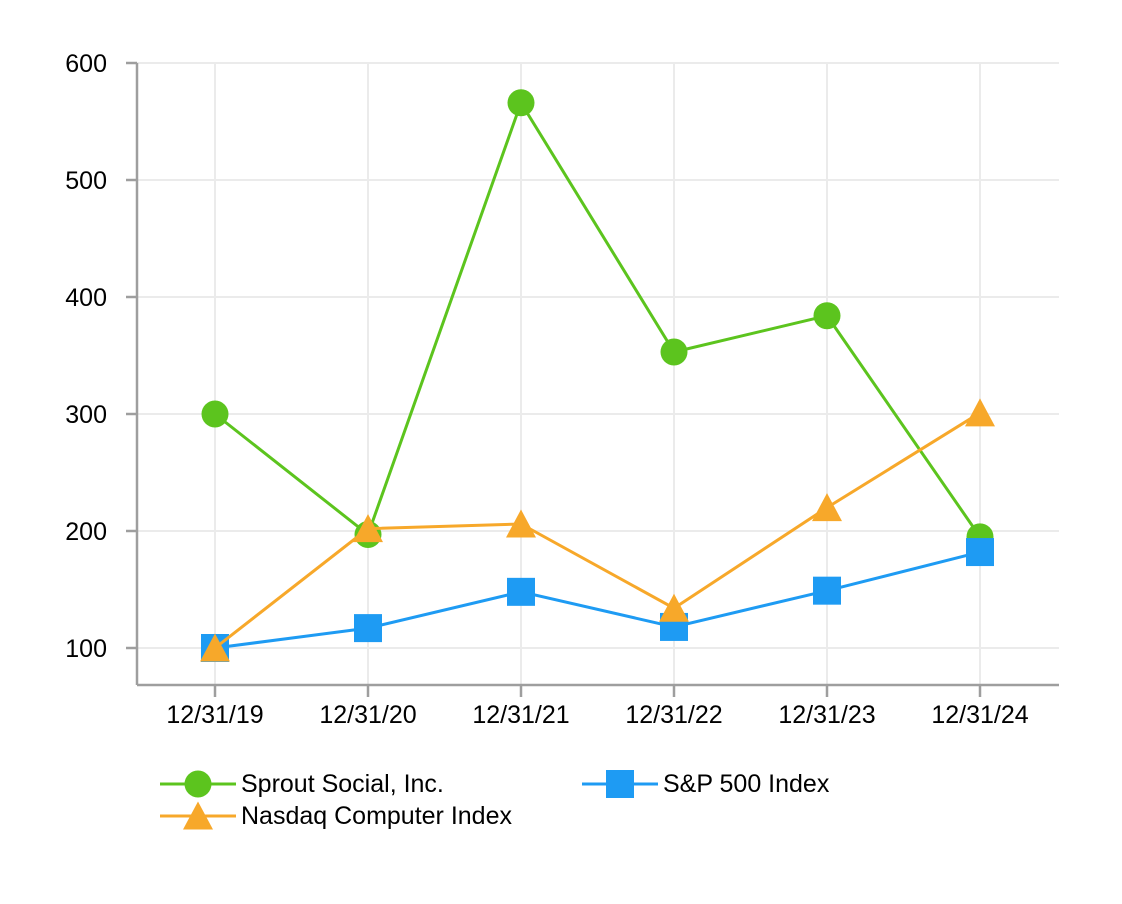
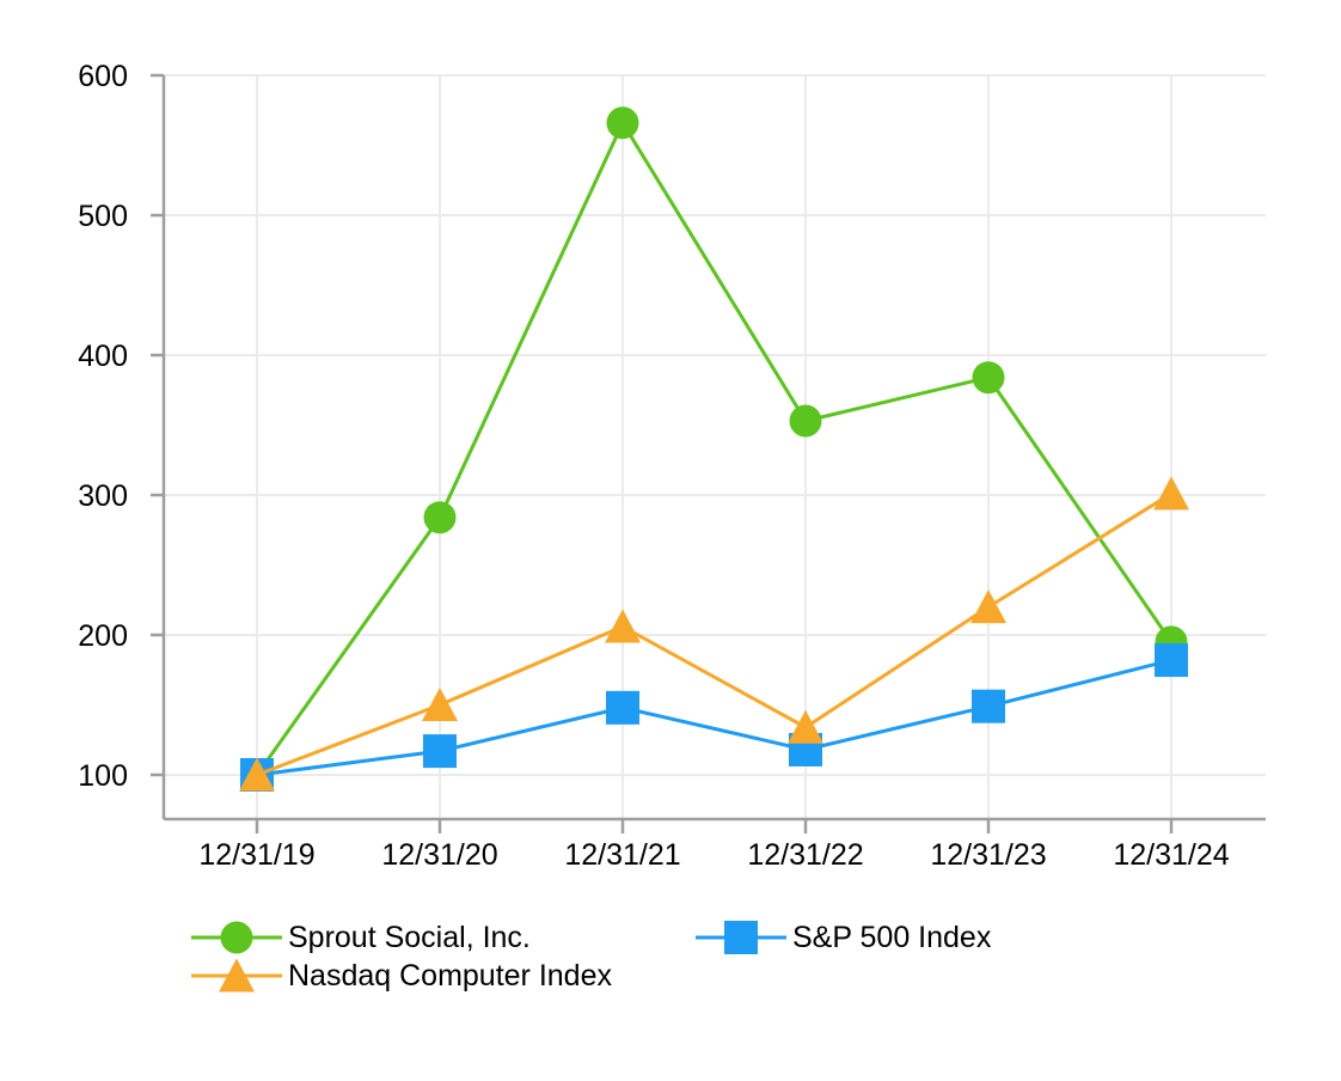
Sprout Social, Inc./12/31/19: 300 -> 100
Sprout Social, Inc./12/31/20: 197 -> 284
Nasdaq Computer Index/12/31/20: 202 -> 150
